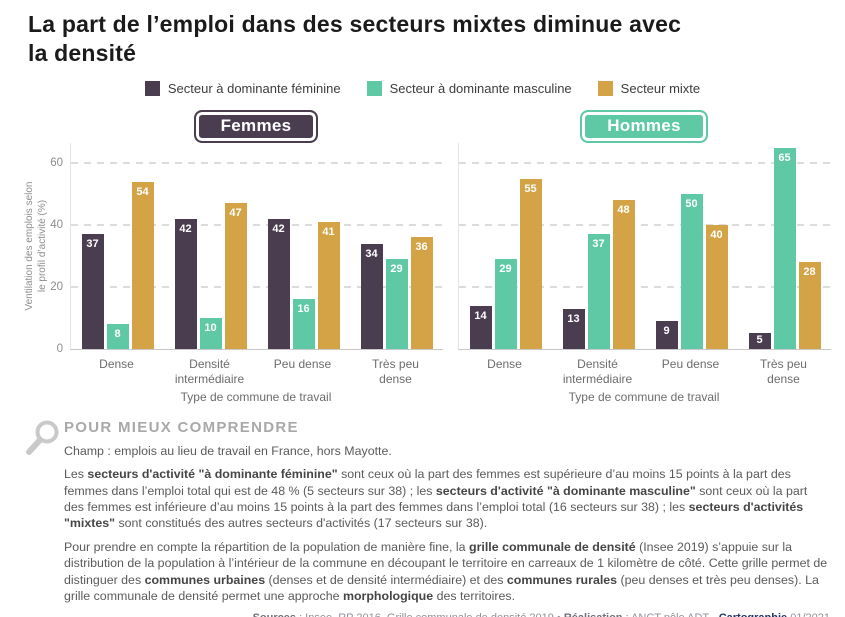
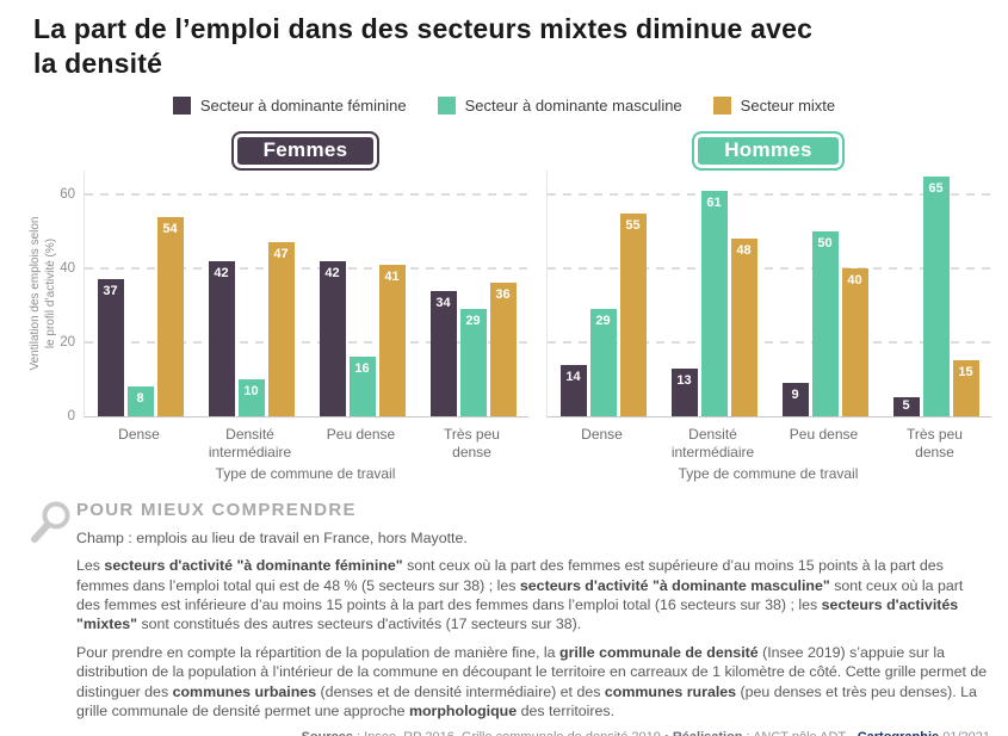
Hommes/Secteur à dominante masculine/Densité intermédiaire: 37 -> 61
Hommes/Secteur mixte/Très peu dense: 28 -> 15
